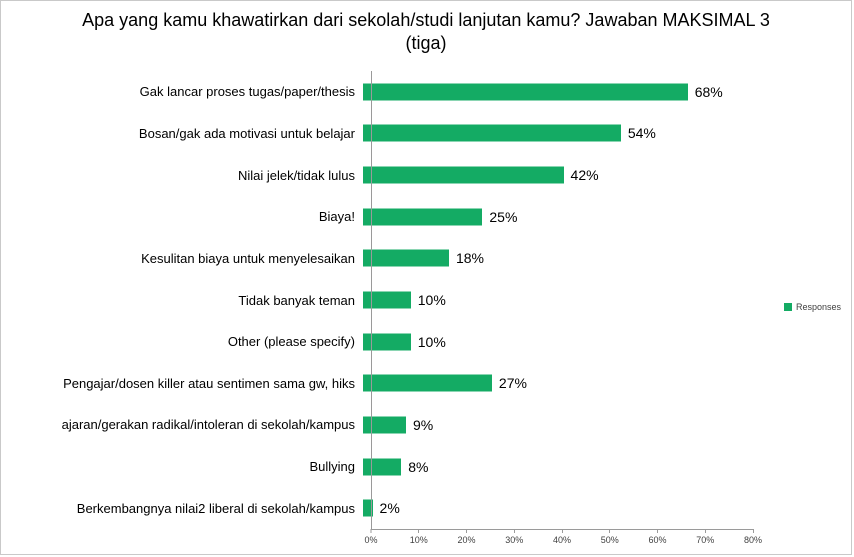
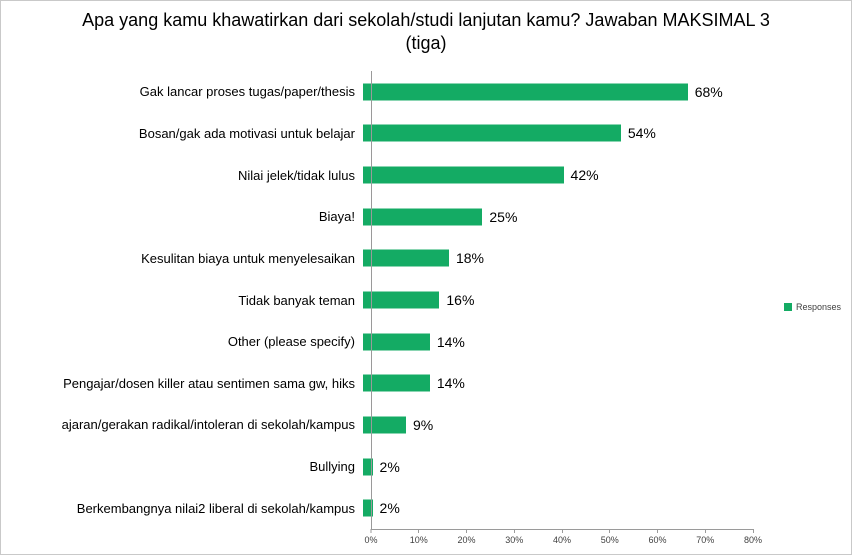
Tidak banyak teman: 10% -> 16%
Other (please specify): 10% -> 14%
Pengajar/dosen killer atau sentimen sama gw, hiks: 27% -> 14%
Bullying: 8% -> 2%
